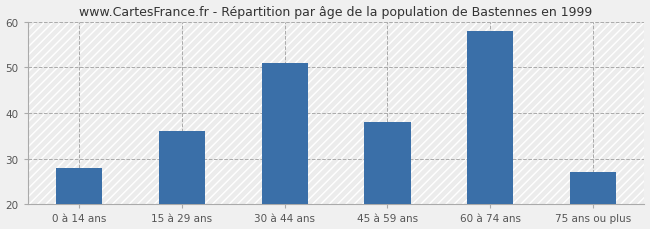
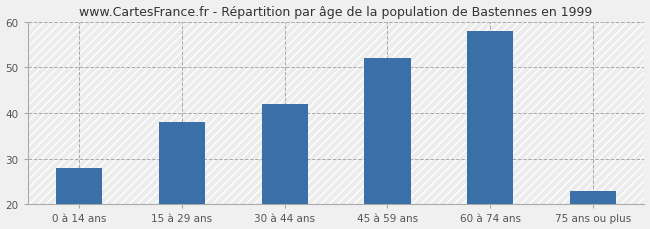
15 à 29 ans: 36 -> 38
30 à 44 ans: 51 -> 42
45 à 59 ans: 38 -> 52
75 ans ou plus: 27 -> 23
